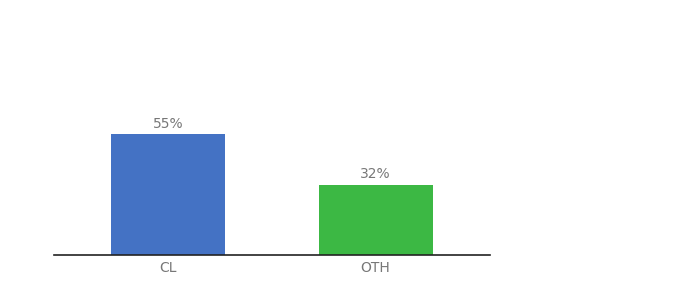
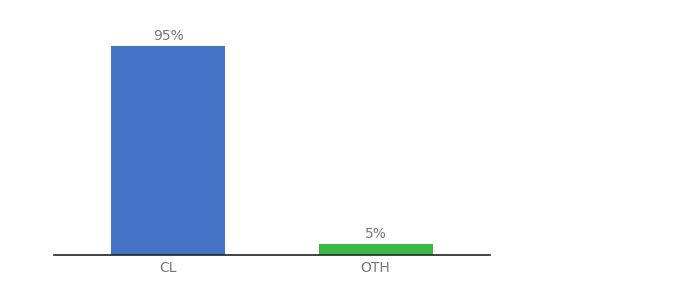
CL: 55% -> 95%
OTH: 32% -> 5%
